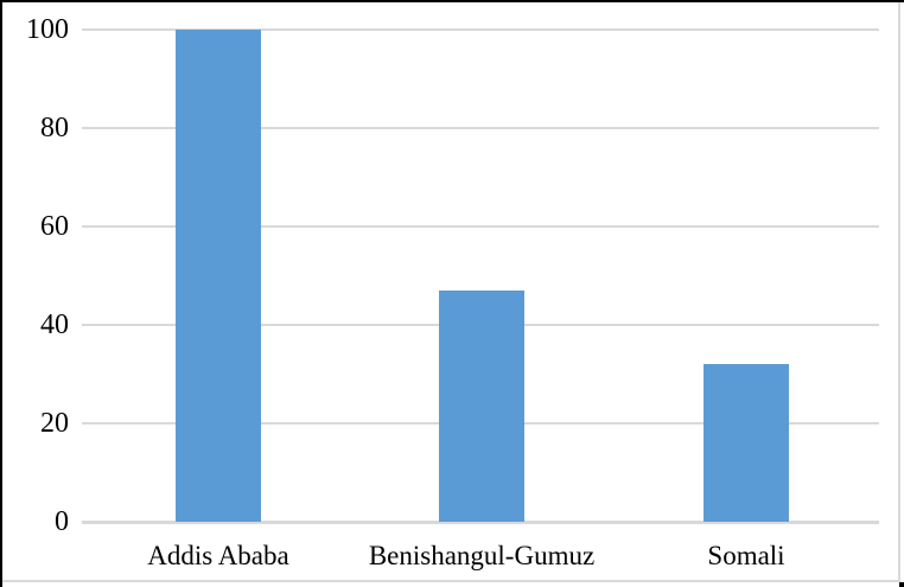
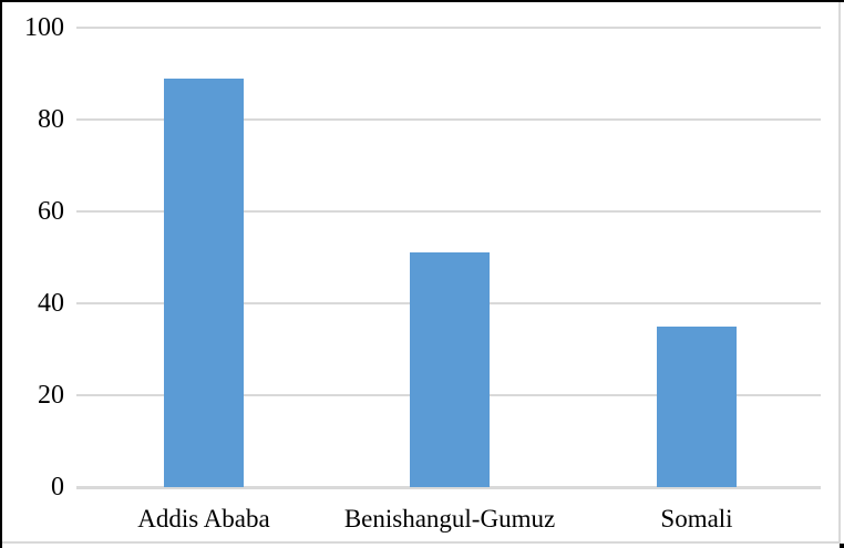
Addis Ababa: 100 -> 89
Benishangul-Gumuz: 47 -> 51
Somali: 32 -> 35
